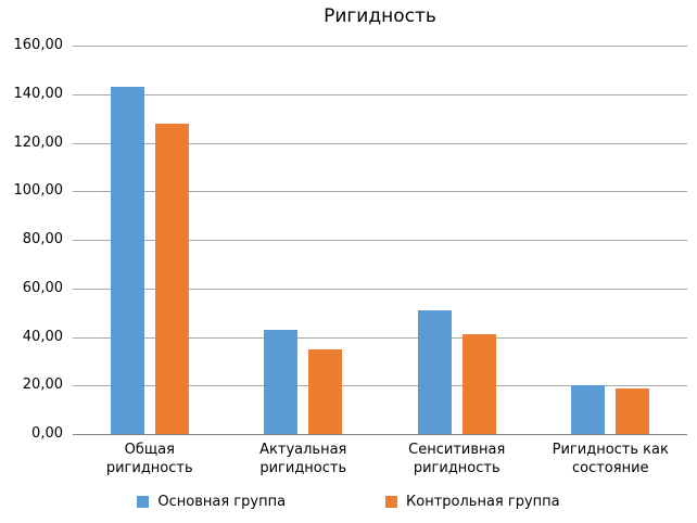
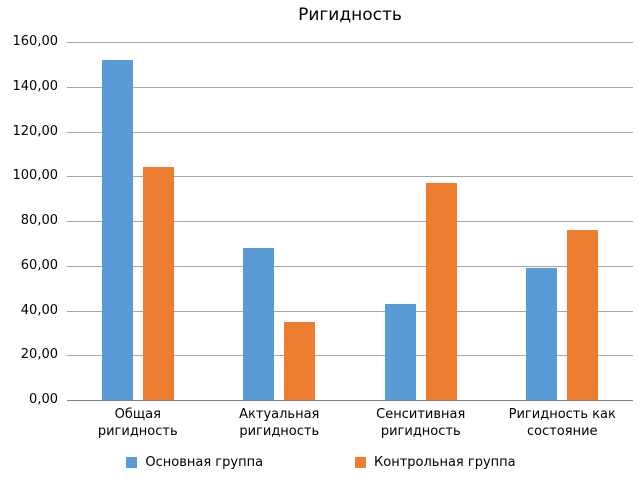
Основная группа/Общая ригидность: 143 -> 152
Контрольная группа/Общая ригидность: 128 -> 104
Основная группа/Актуальная ригидность: 43 -> 68
Основная группа/Сенситивная ригидность: 51 -> 43
Контрольная группа/Сенситивная ригидность: 41 -> 97
Основная группа/Ригидность как состояние: 20 -> 59
Контрольная группа/Ригидность как состояние: 19 -> 76
